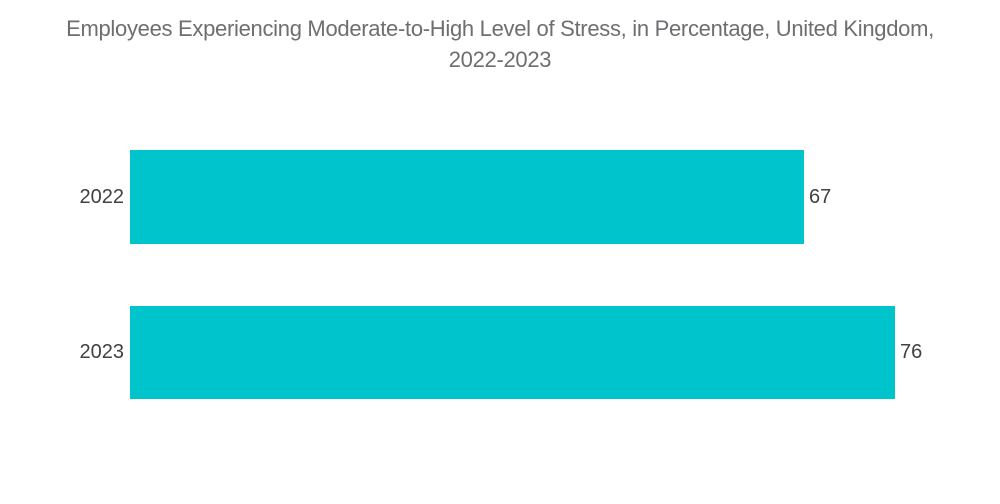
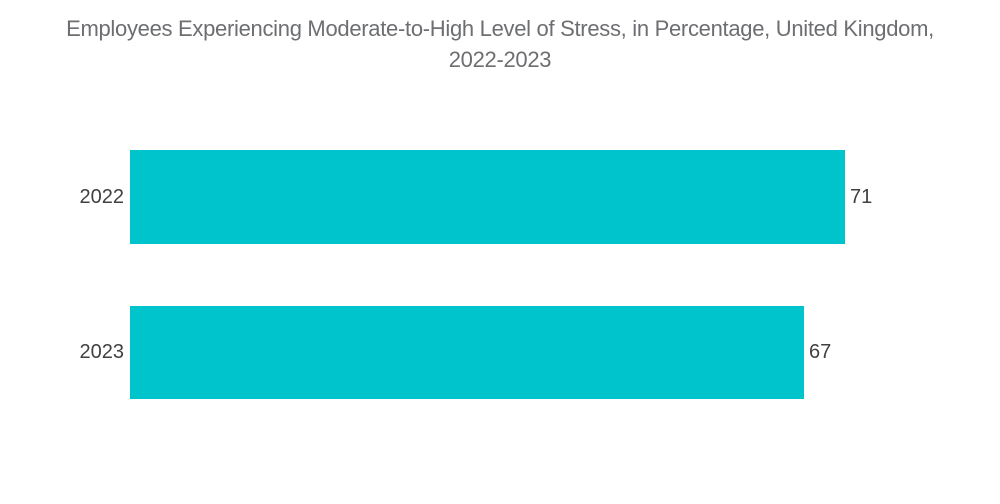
2022: 67 -> 71
2023: 76 -> 67
